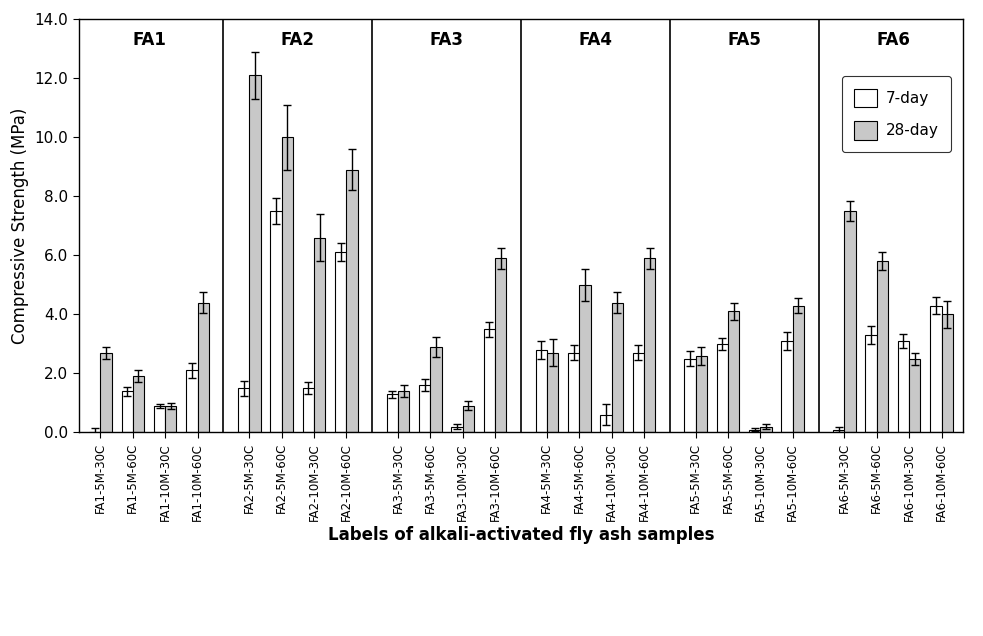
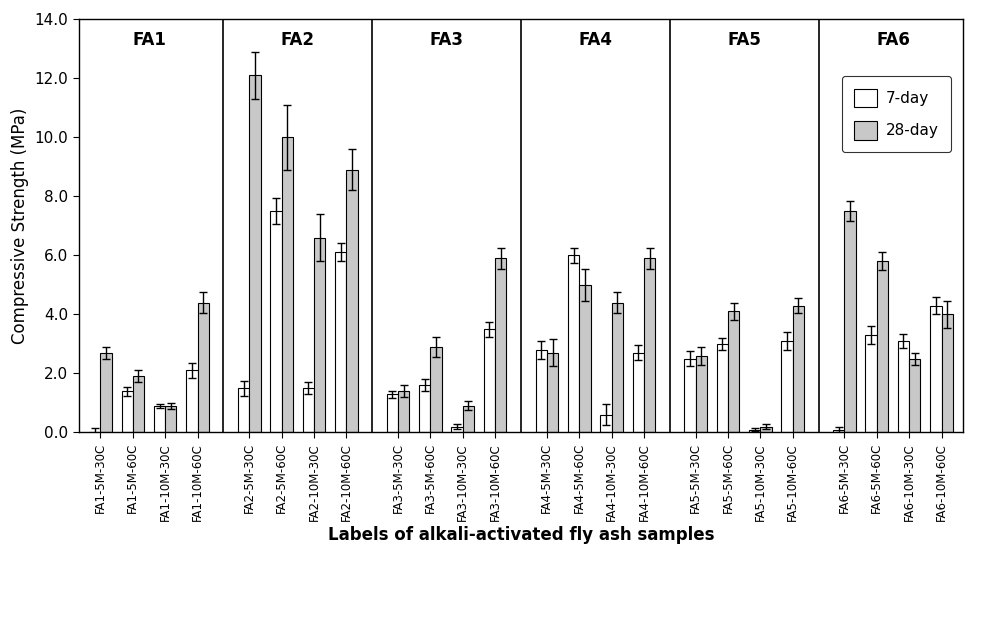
7-day/FA4-5M-60C: 2.7 -> 6.0
